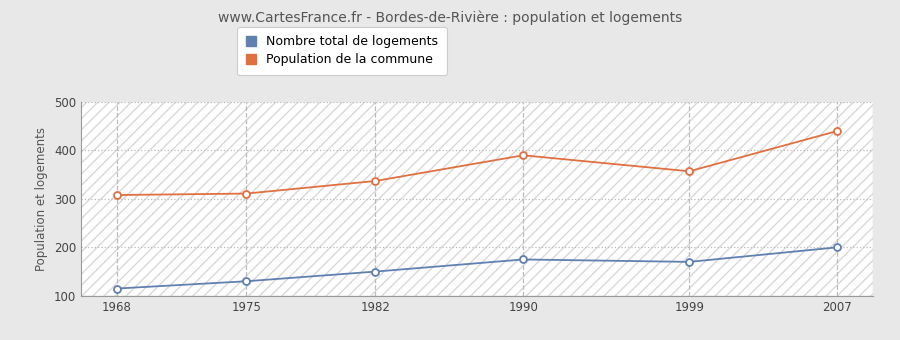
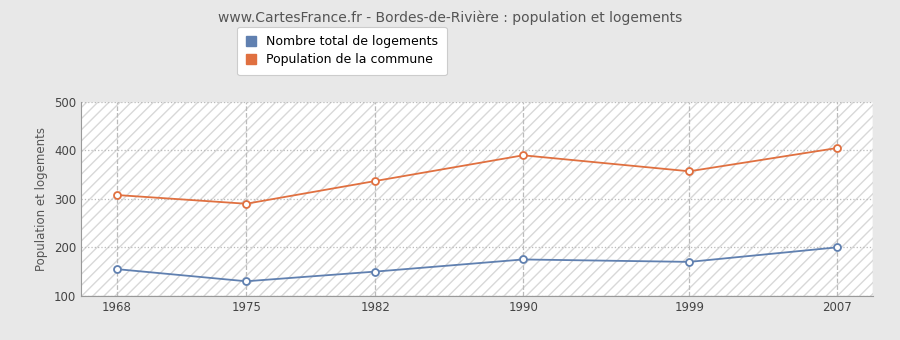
Nombre total de logements/1968: 115 -> 155
Population de la commune/1975: 311 -> 290
Population de la commune/2007: 440 -> 405
